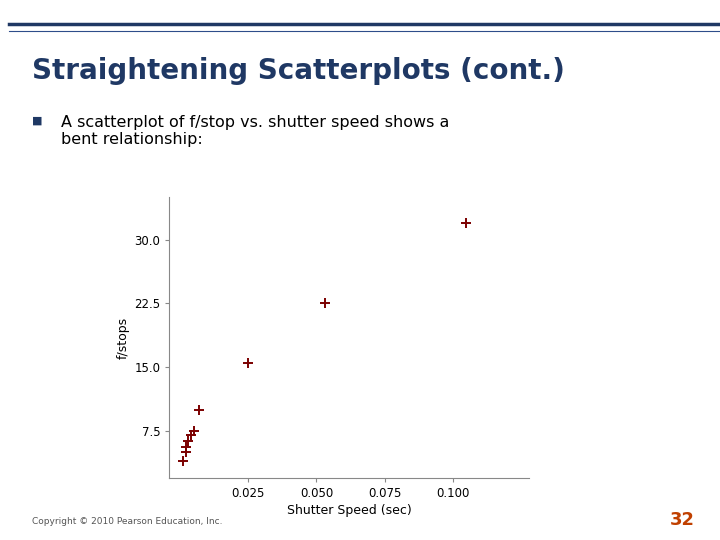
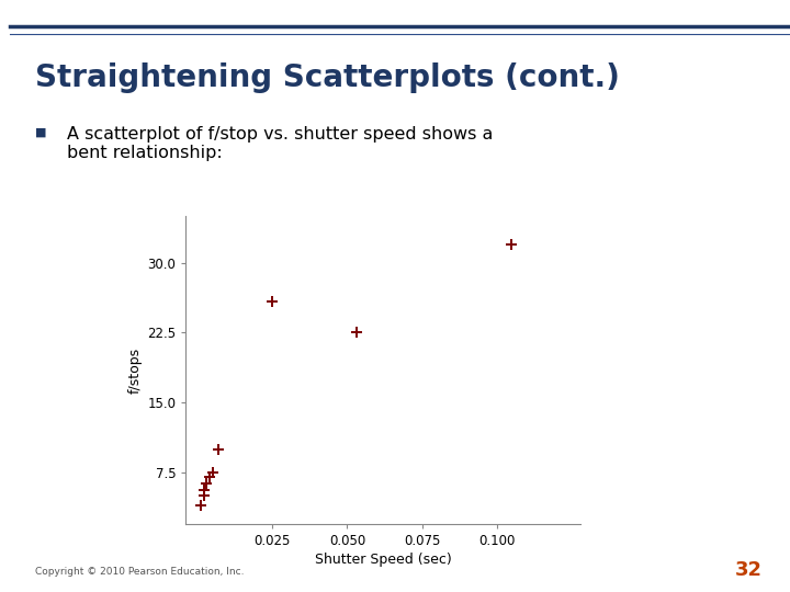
0.025: 15.5 -> 25.8
